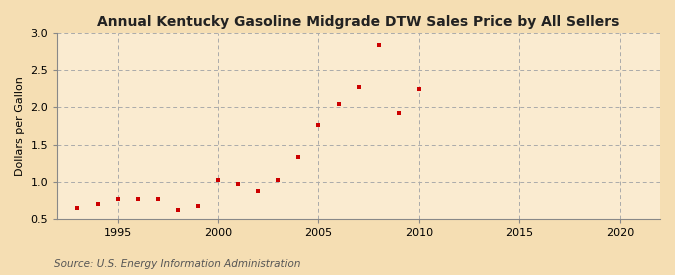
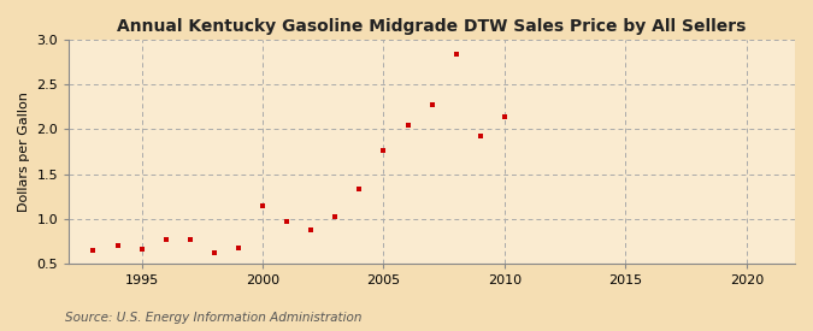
1995: 0.77 -> 0.66
2000: 1.03 -> 1.14
2010: 2.25 -> 2.14
